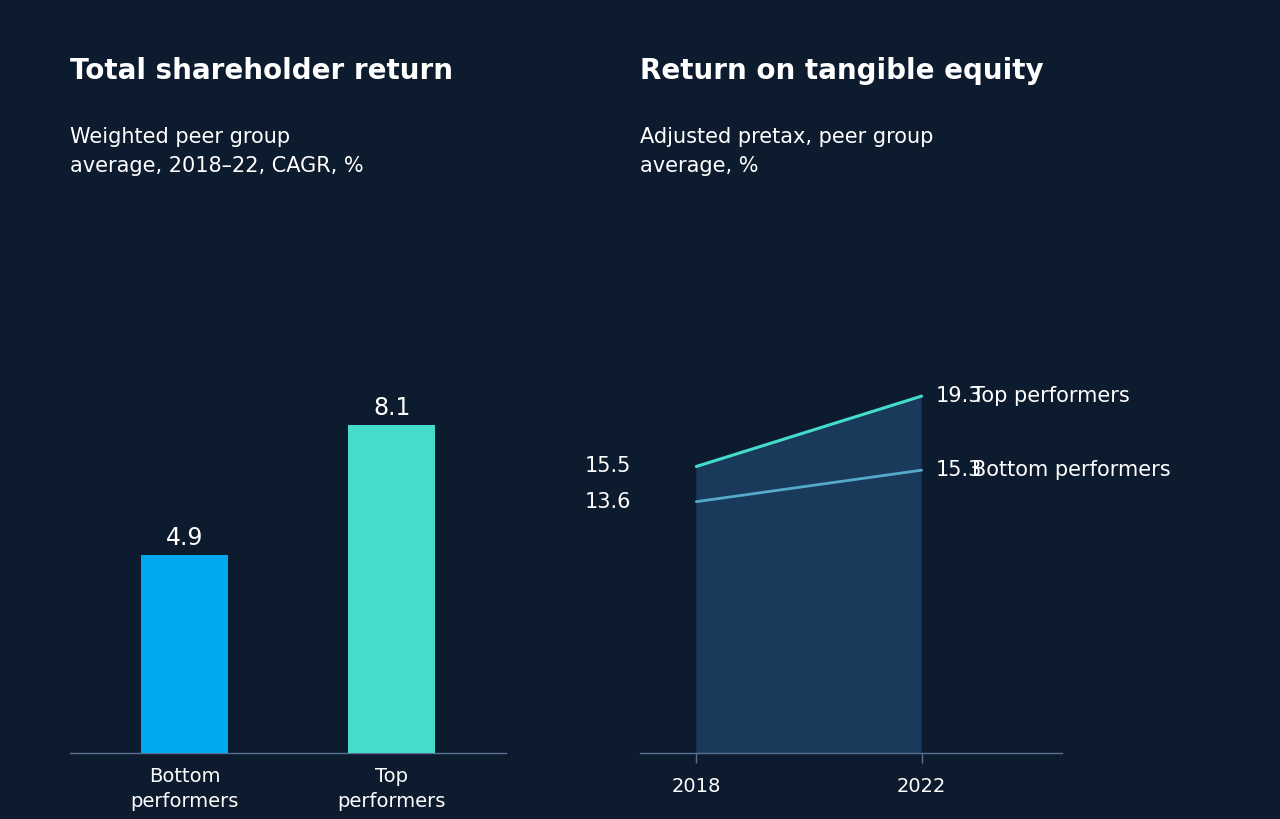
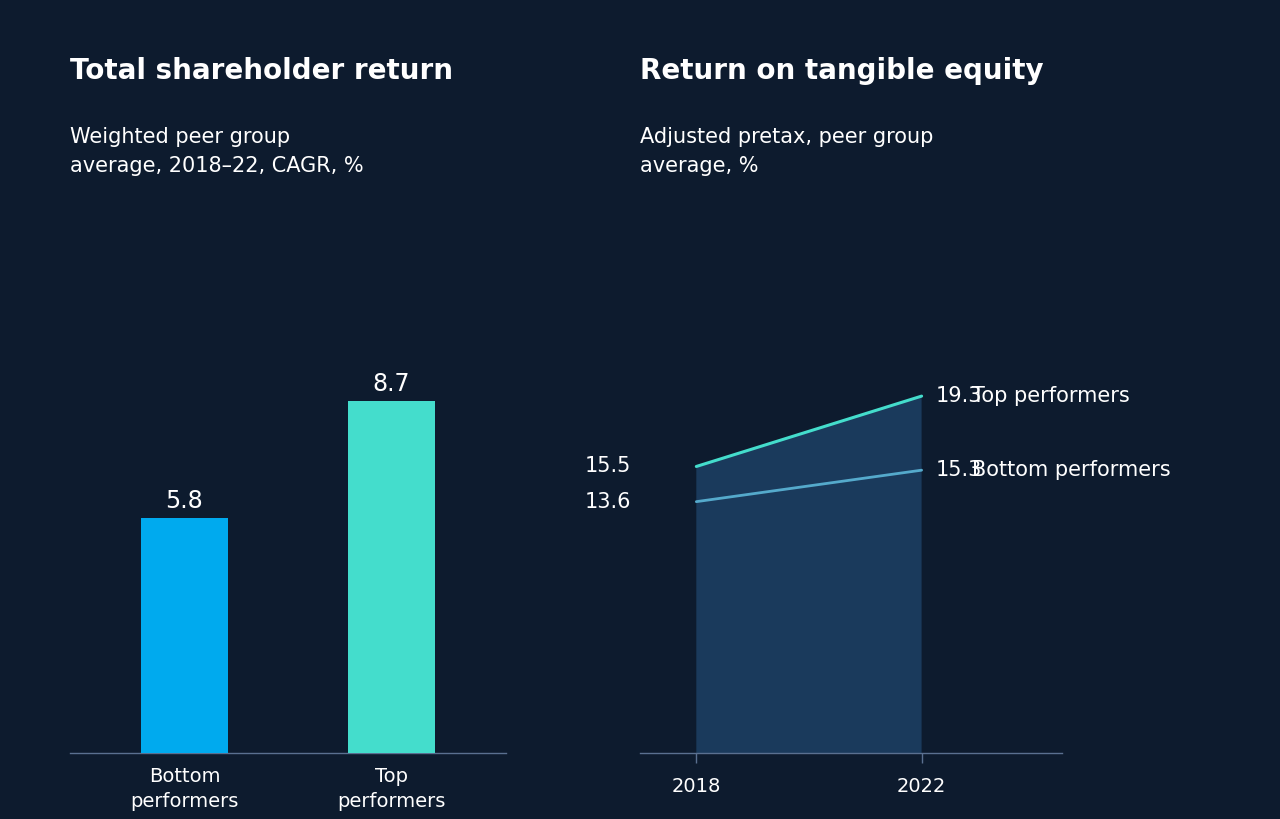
Bottom performers: 4.9 -> 5.8
Top performers: 8.1 -> 8.7
